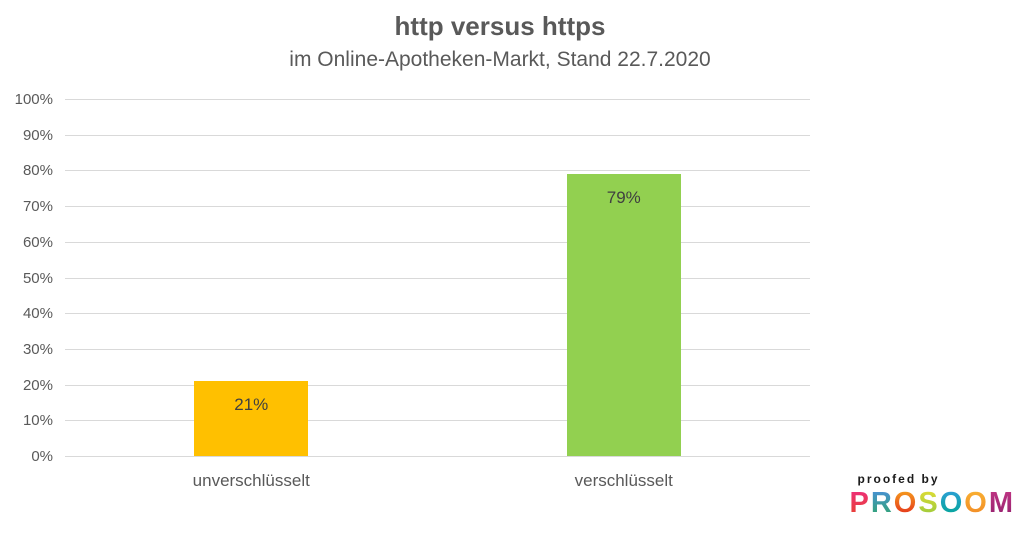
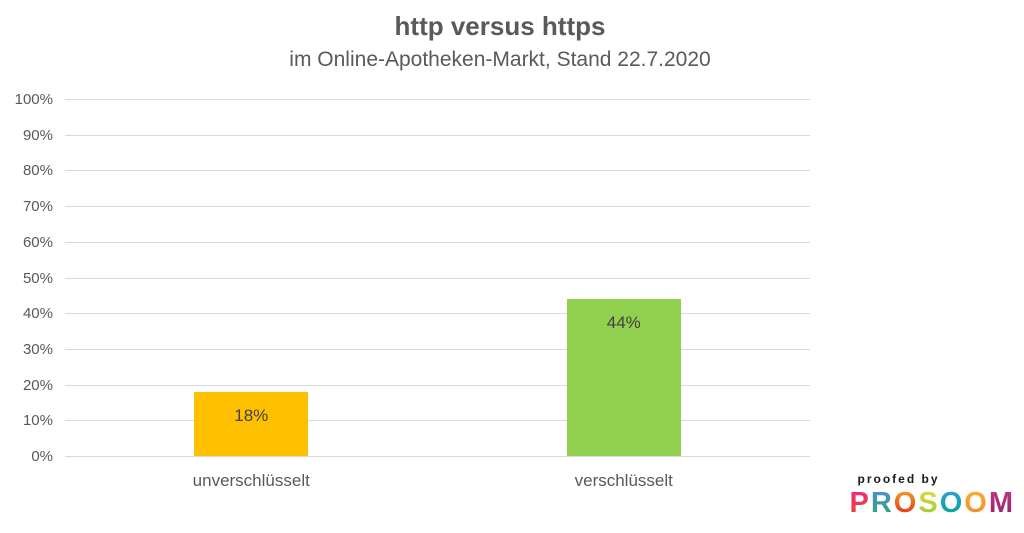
unverschlüsselt: 21% -> 18%
verschlüsselt: 79% -> 44%
